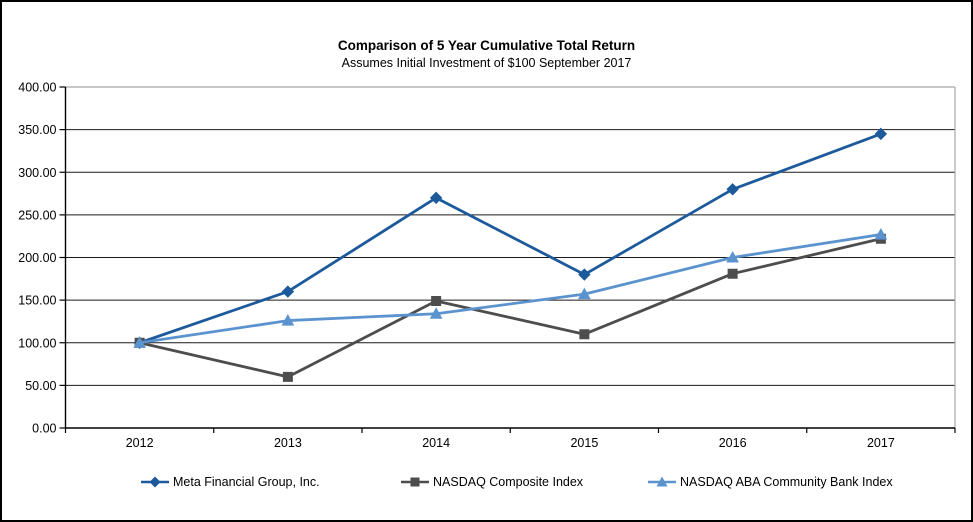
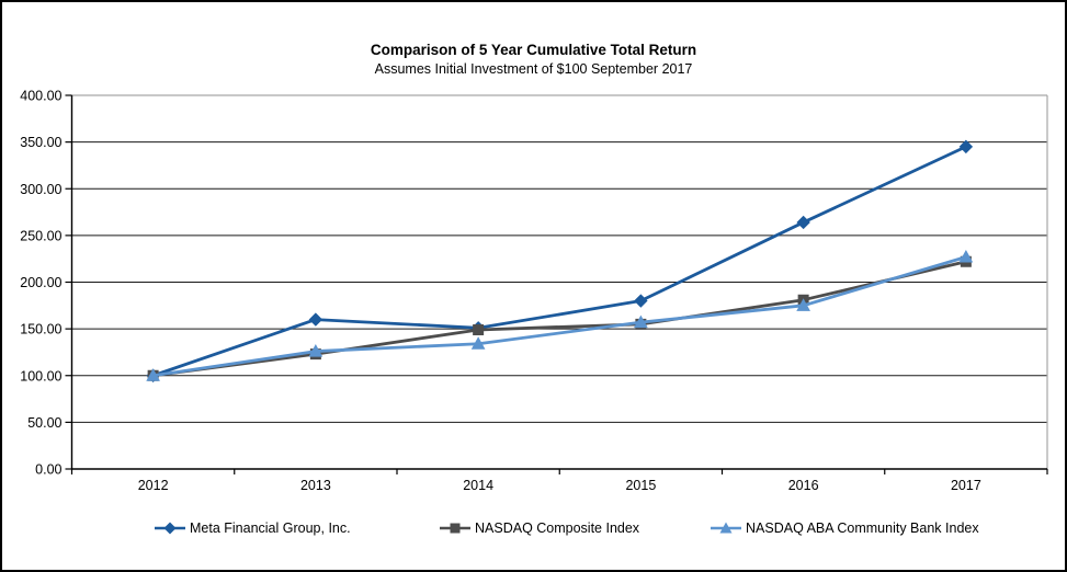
NASDAQ Composite Index/2013: 60 -> 120
Meta Financial Group, Inc./2014: 270 -> 150
NASDAQ Composite Index/2015: 110 -> 160
Meta Financial Group, Inc./2016: 280 -> 260
NASDAQ ABA Community Bank Index/2016: 200 -> 180
